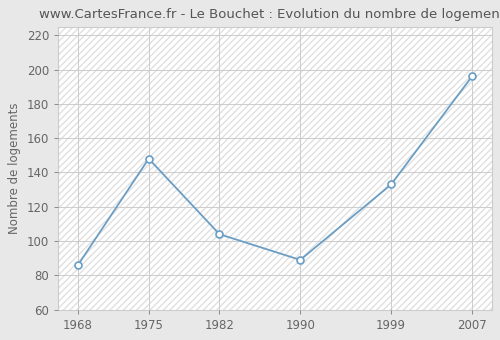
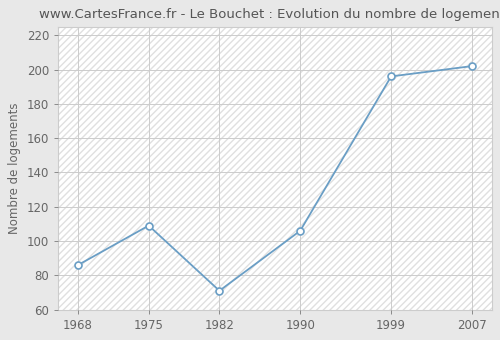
1975: 148 -> 109
1982: 104 -> 71
1990: 89 -> 106
1999: 133 -> 196
2007: 196 -> 202
